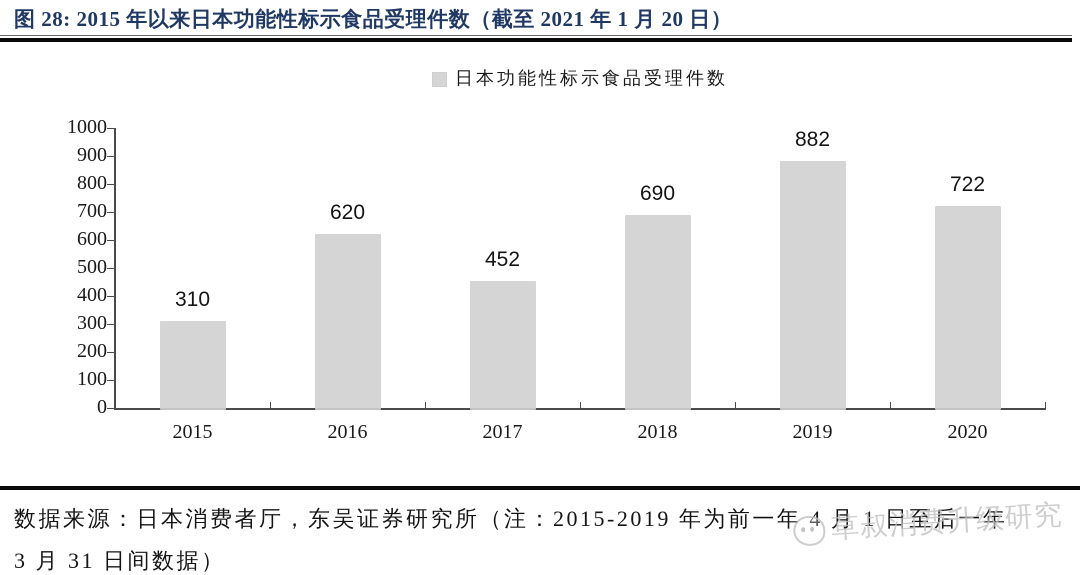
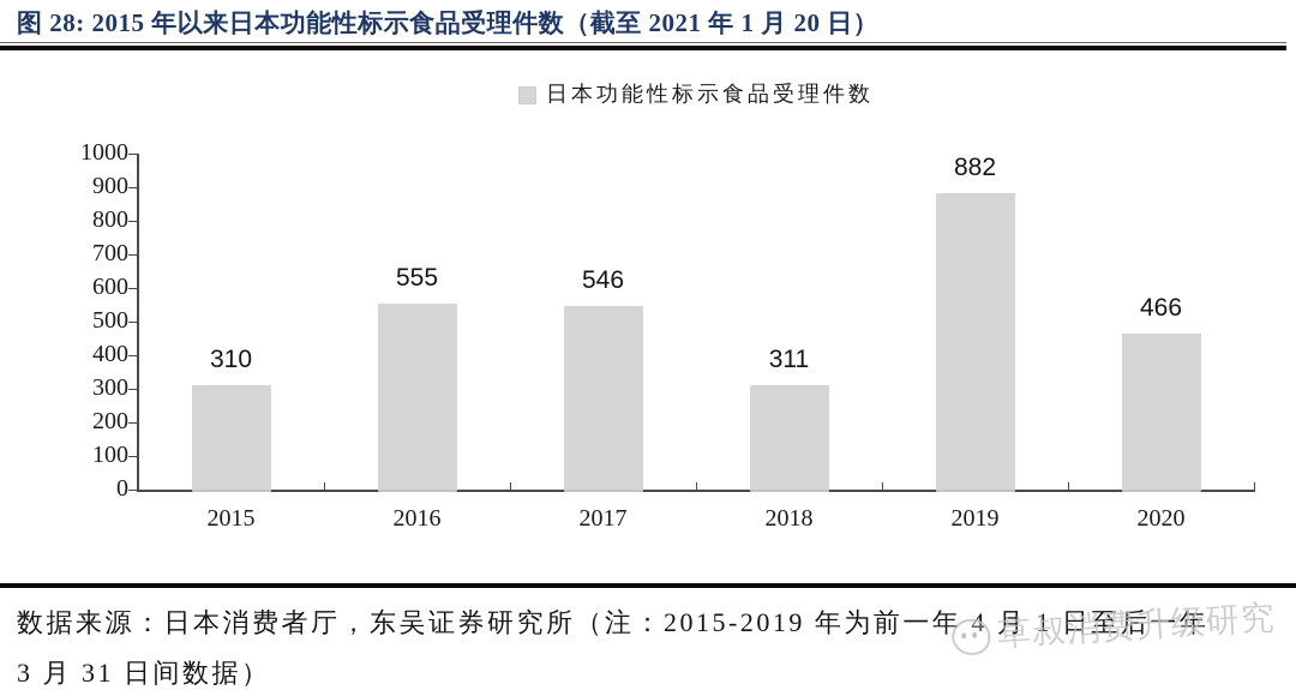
2016: 620 -> 555
2017: 452 -> 546
2018: 690 -> 311
2020: 722 -> 466
